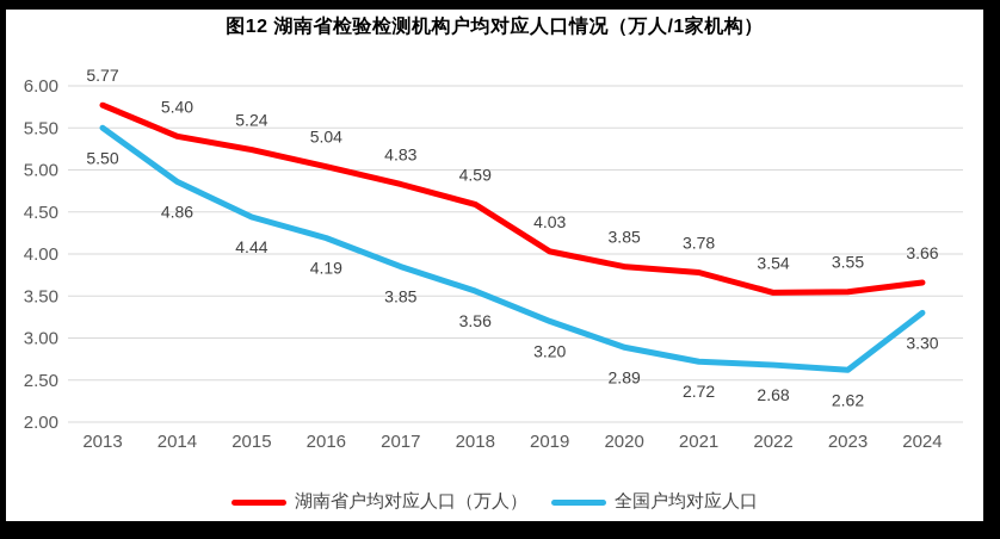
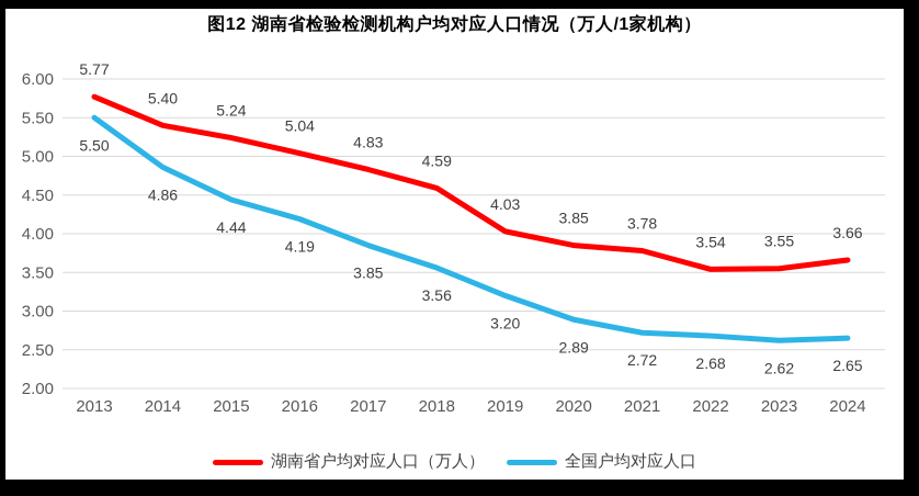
全国户均对应人口/2024: 3.30 -> 2.65
